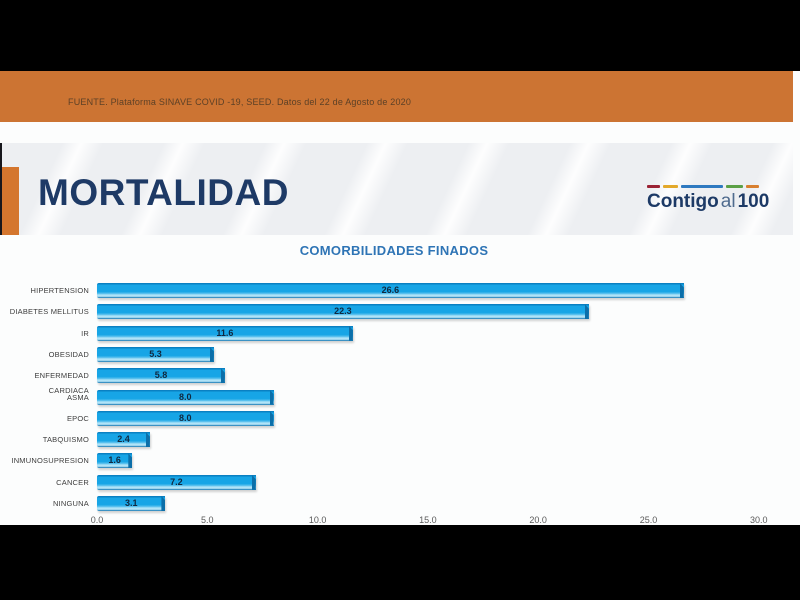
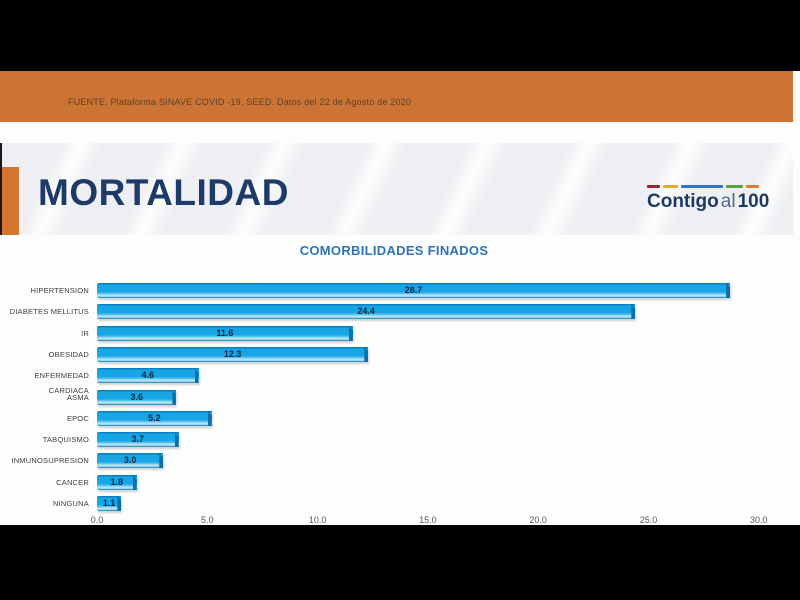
HIPERTENSION: 26.6 -> 28.7
DIABETES MELLITUS: 22.3 -> 24.4
OBESIDAD: 5.3 -> 12.3
ENFERMEDAD CARDIACA: 5.8 -> 4.6
ASMA: 8.0 -> 3.6
EPOC: 8.0 -> 5.2
TABQUISMO: 2.4 -> 3.7
INMUNOSUPRESION: 1.6 -> 3.0
CANCER: 7.2 -> 1.8
NINGUNA: 3.1 -> 1.1
